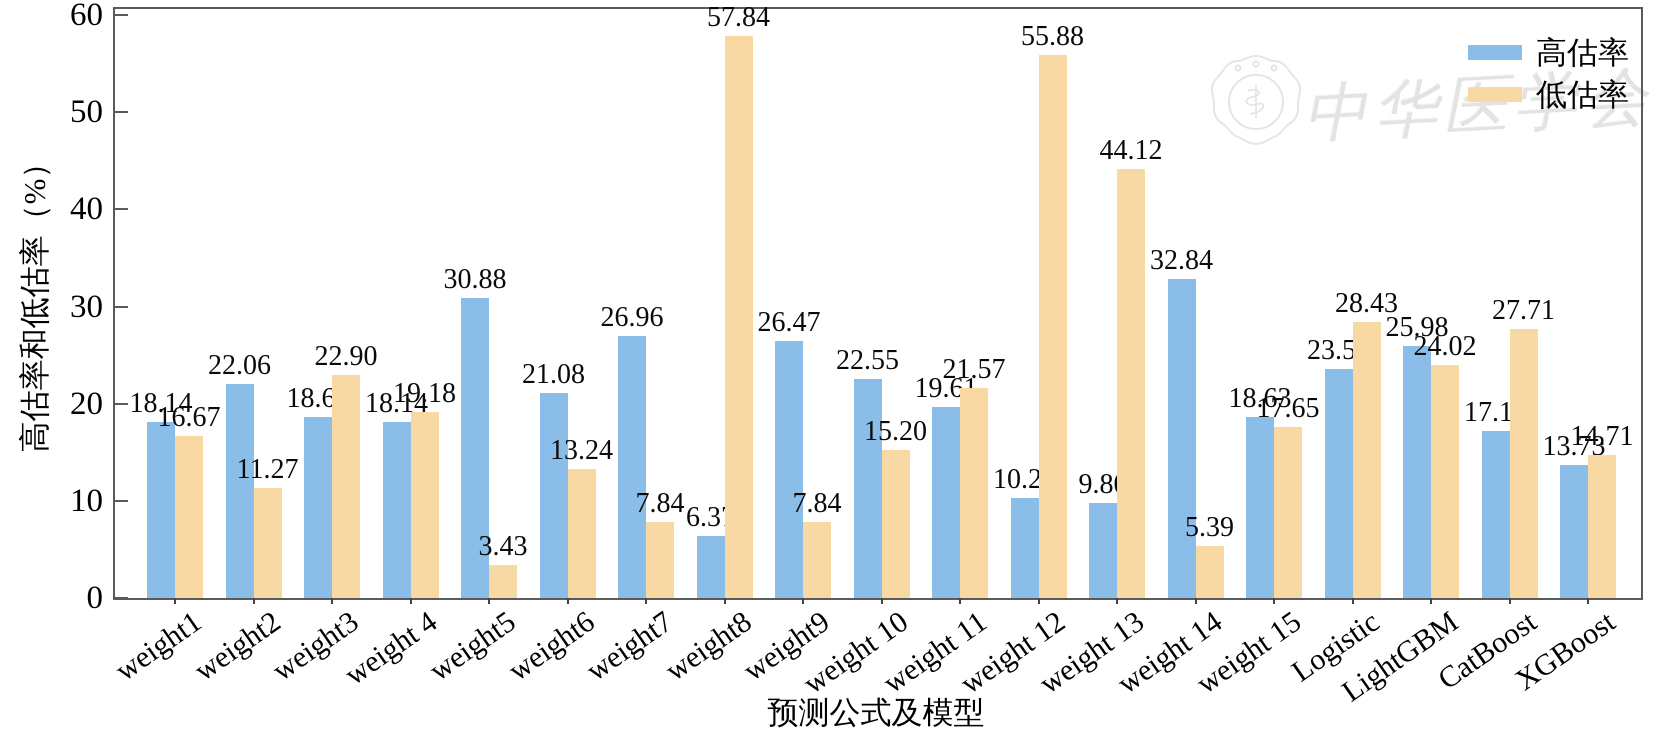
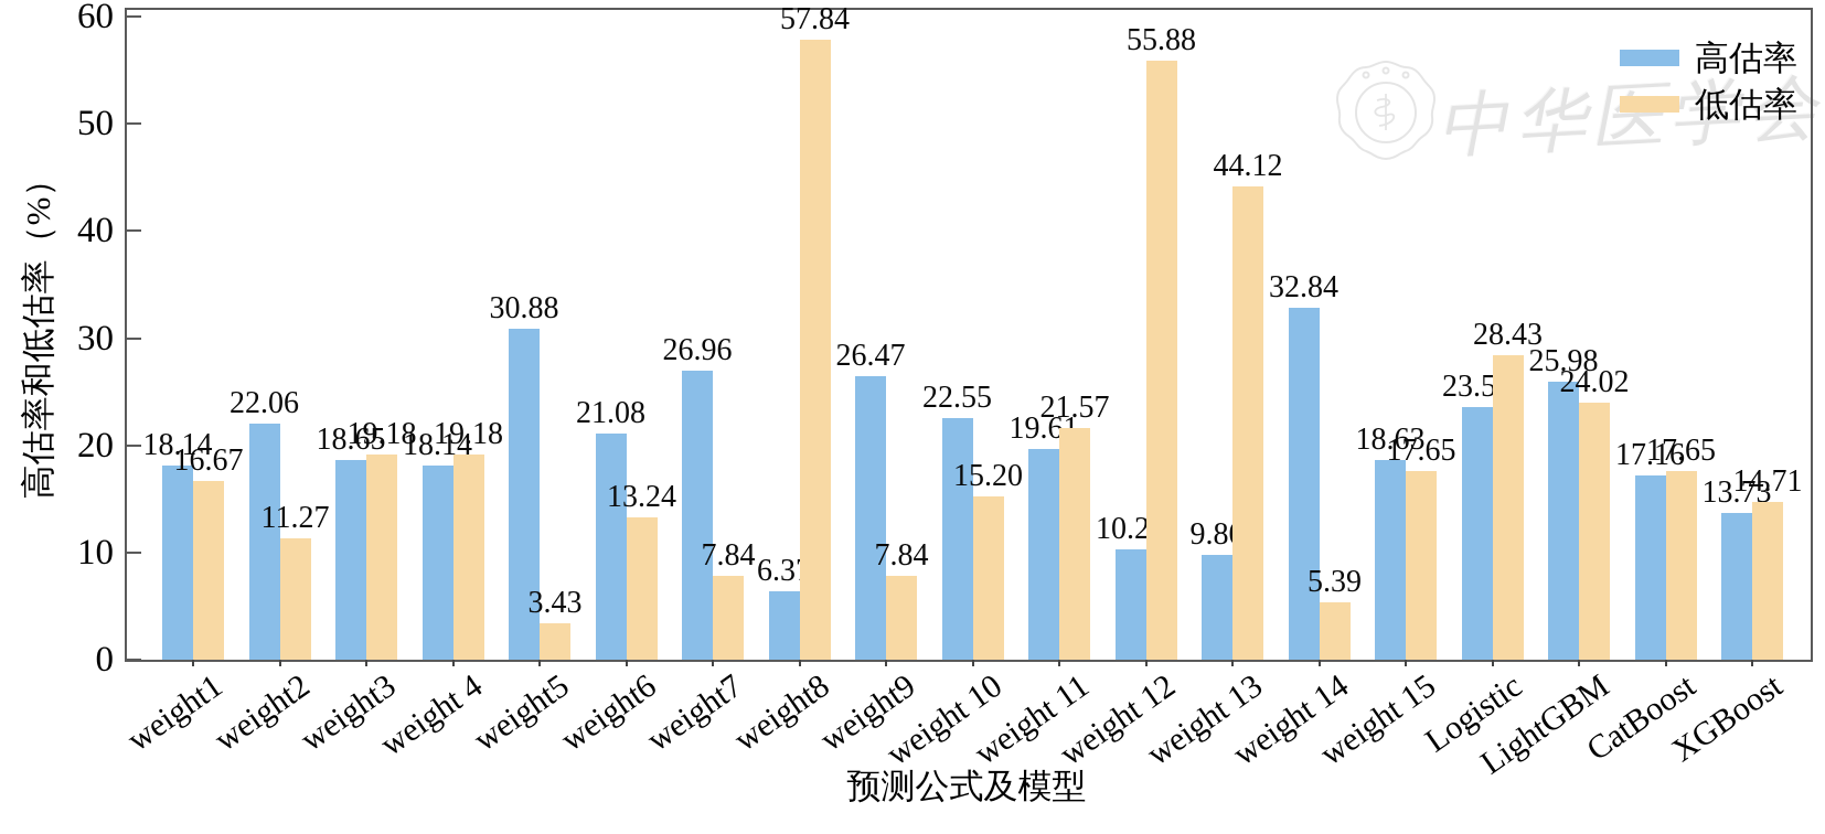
低估率/weight3: 22.90 -> 19.18
低估率/CatBoost: 27.71 -> 17.65
